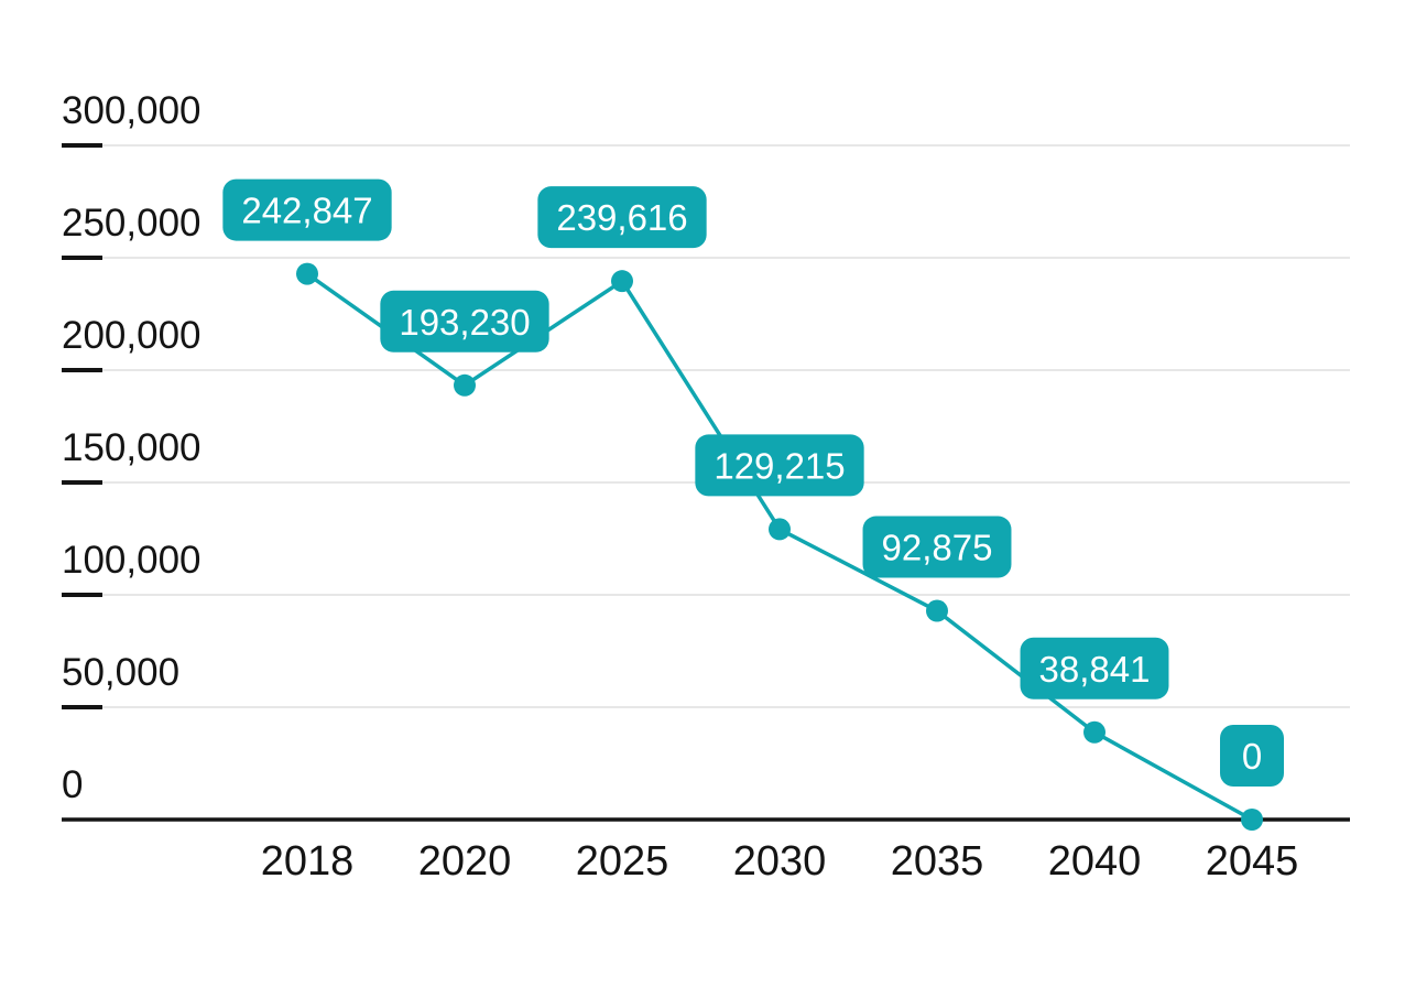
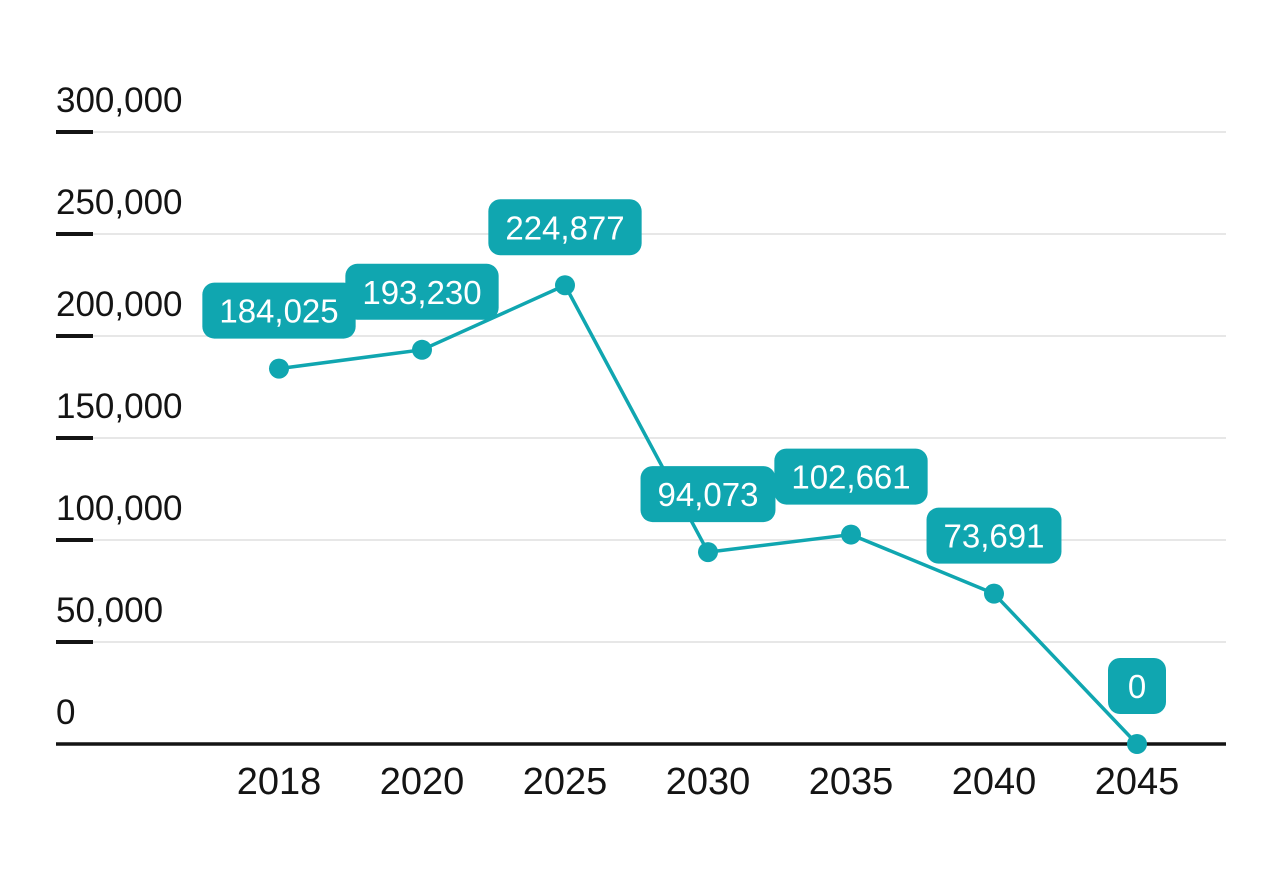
2018: 242,847 -> 184,025
2025: 239,616 -> 224,877
2030: 129,215 -> 94,073
2035: 92,875 -> 102,661
2040: 38,841 -> 73,691
